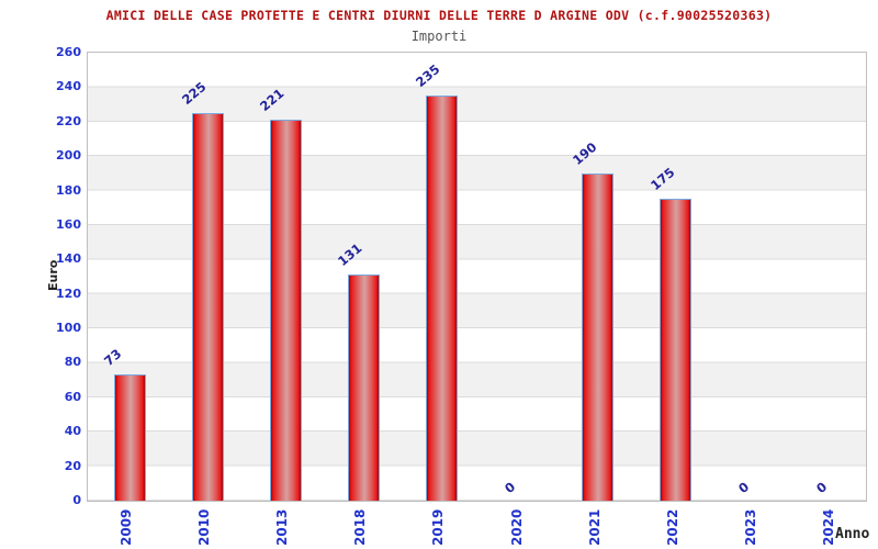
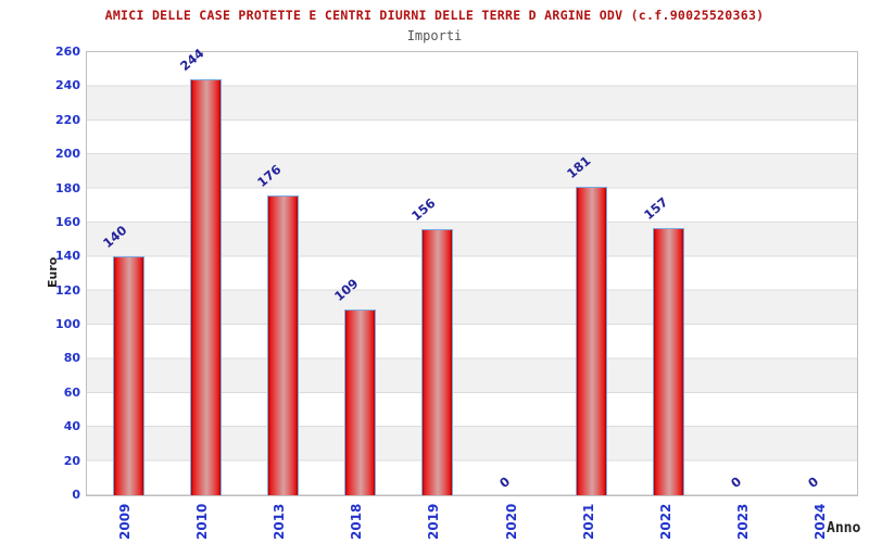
2009: 73 -> 140
2010: 225 -> 244
2013: 221 -> 176
2018: 131 -> 109
2019: 235 -> 156
2021: 190 -> 181
2022: 175 -> 157
